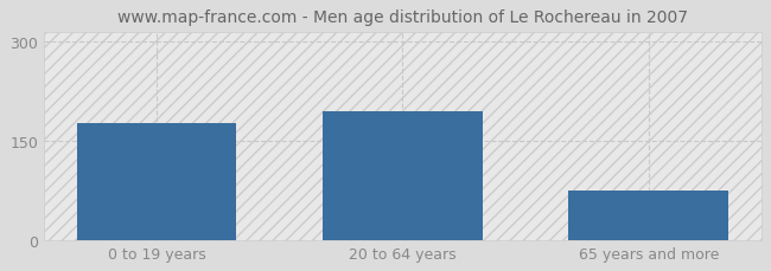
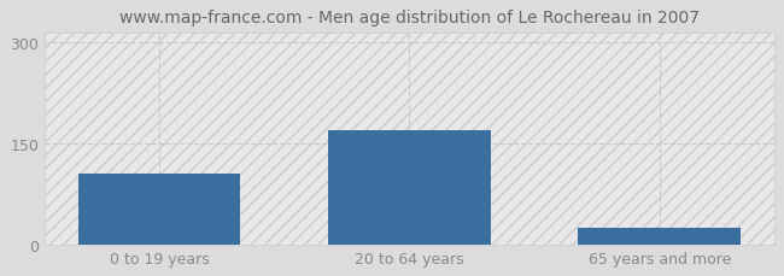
0 to 19 years: 176 -> 105
20 to 64 years: 194 -> 170
65 years and more: 74 -> 25
